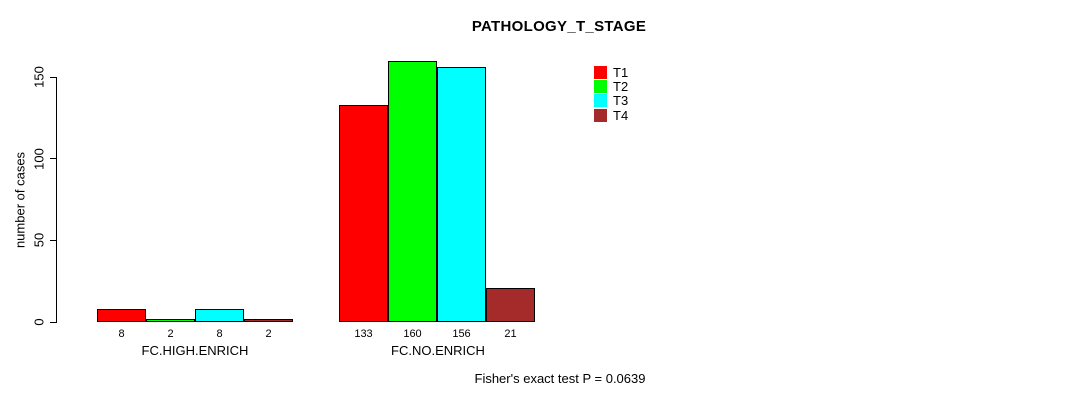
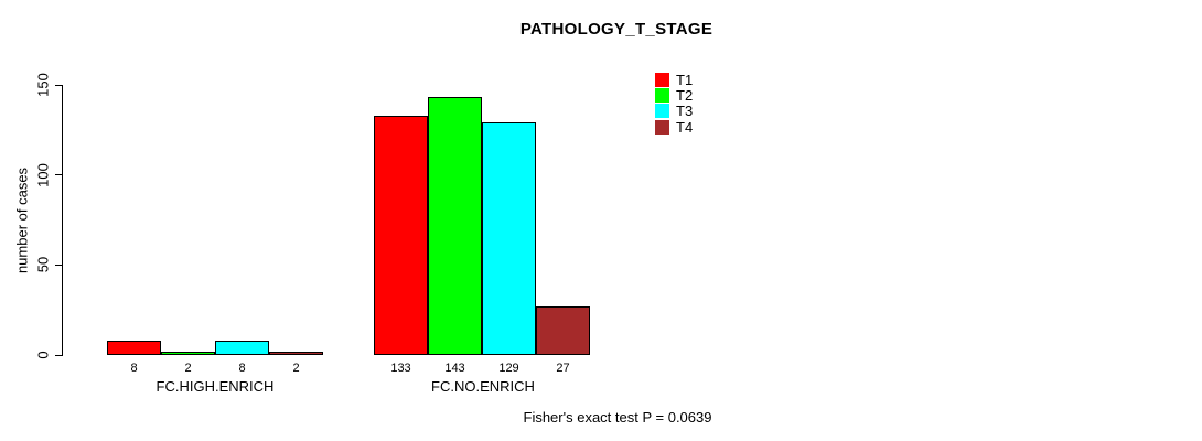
T2/FC.NO.ENRICH: 160 -> 143
T3/FC.NO.ENRICH: 156 -> 129
T4/FC.NO.ENRICH: 21 -> 27
